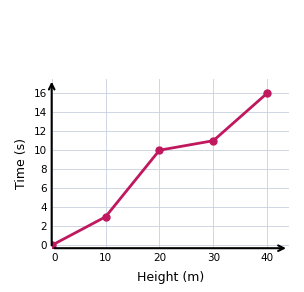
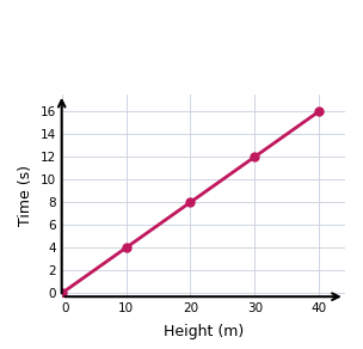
10: 3 -> 4
20: 10 -> 8
30: 11 -> 12
